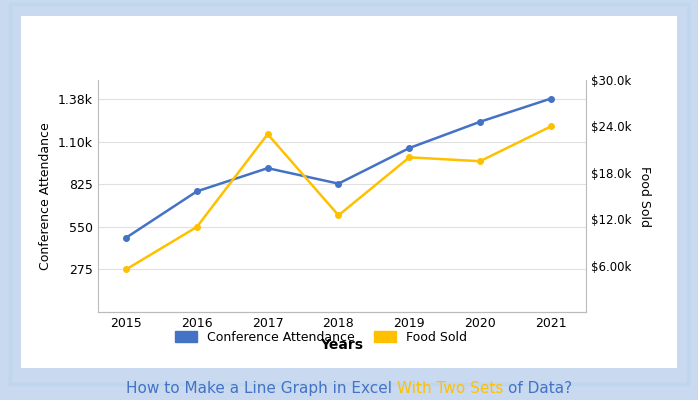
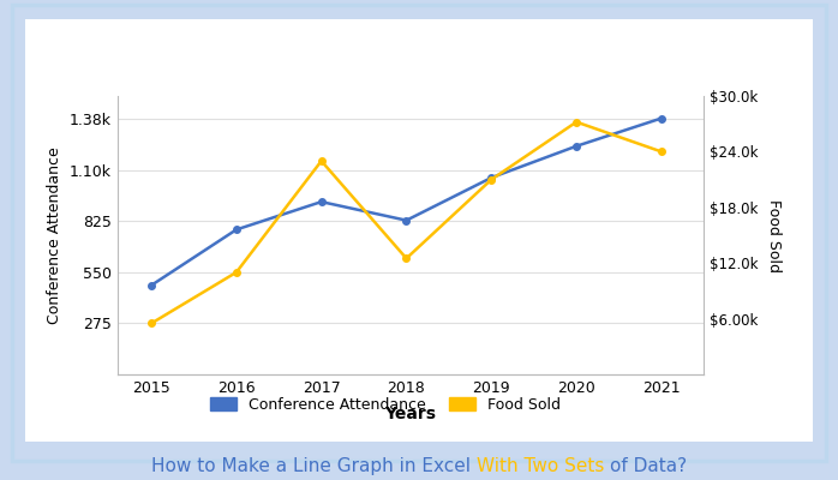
Food Sold/2019: $20.0k -> $21.0k
Food Sold/2020: $19.5k -> $27.2k
